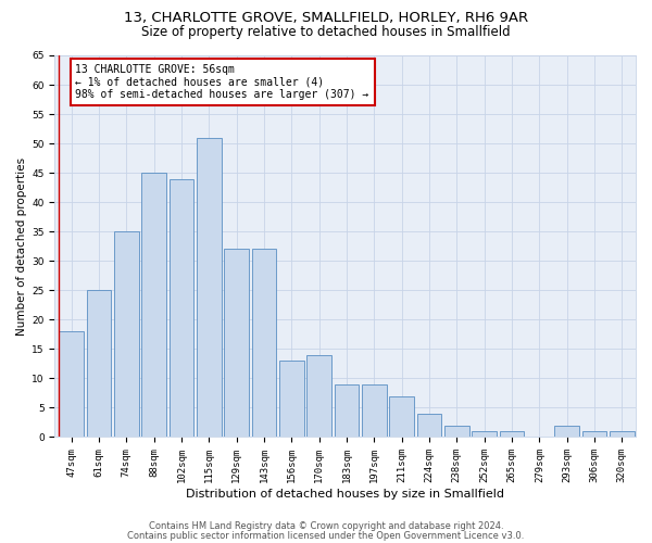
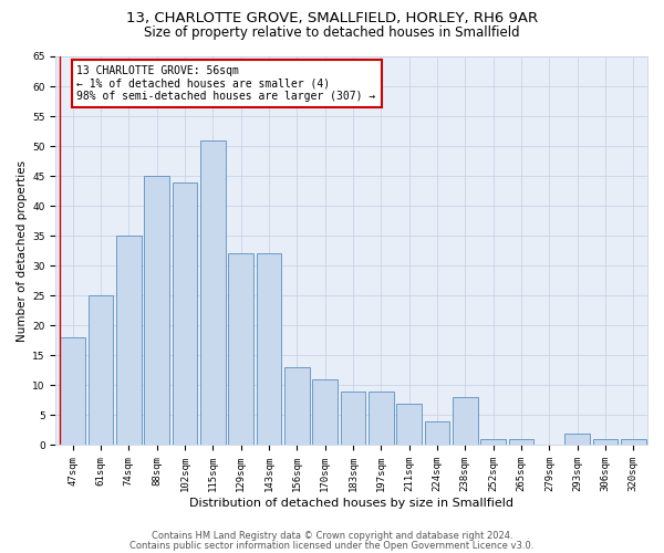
170sqm: 14 -> 11
238sqm: 2 -> 8
